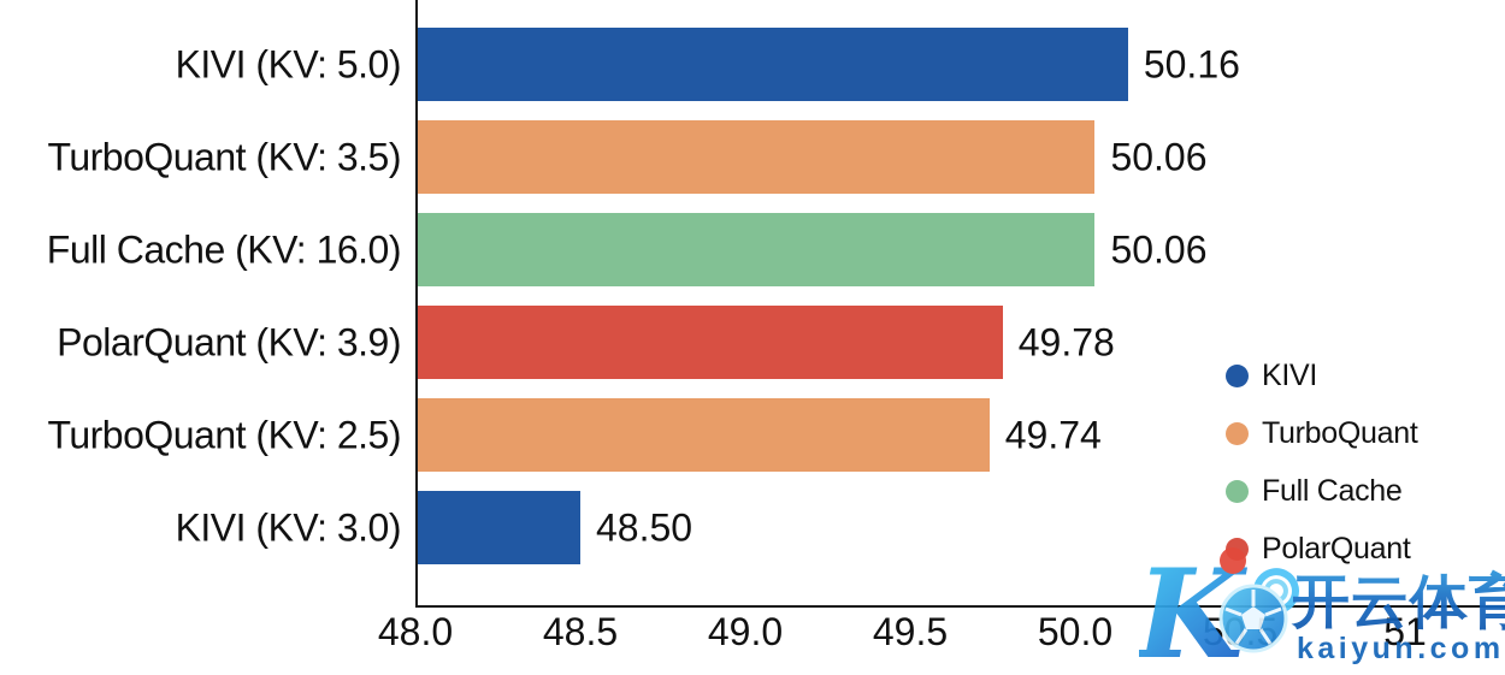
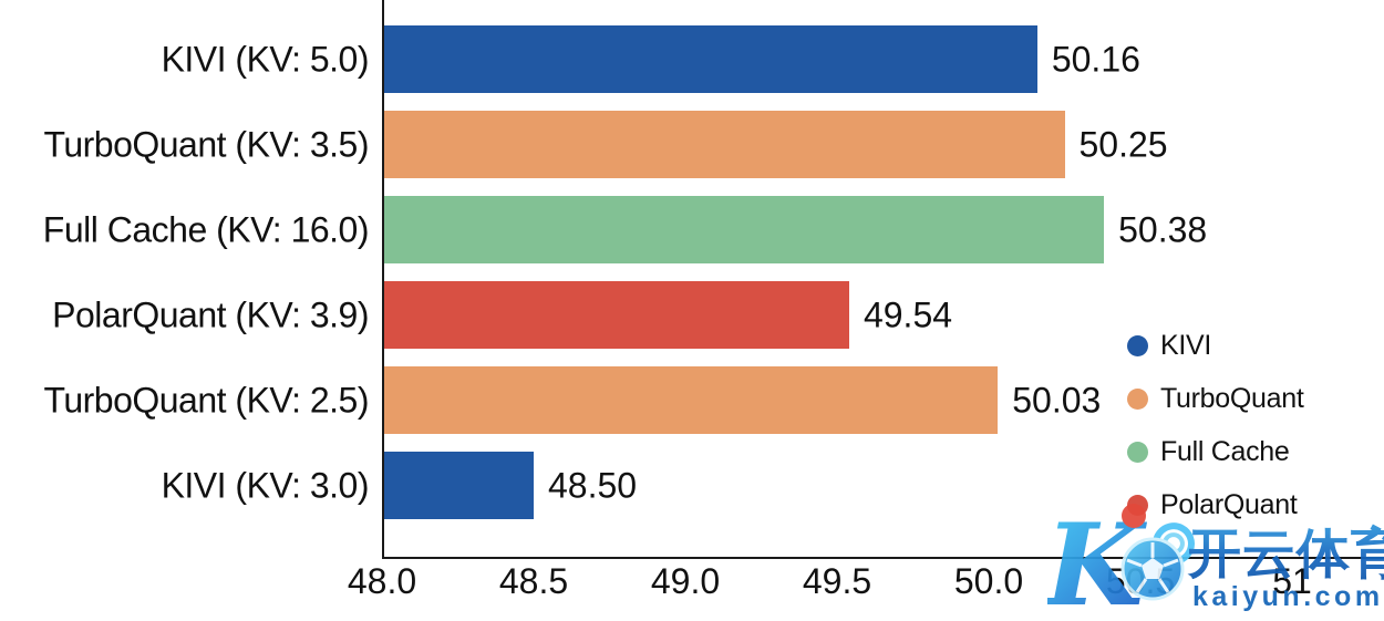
TurboQuant (KV: 3.5): 50.06 -> 50.25
Full Cache (KV: 16.0): 50.06 -> 50.38
PolarQuant (KV: 3.9): 49.78 -> 49.54
TurboQuant (KV: 2.5): 49.74 -> 50.03
